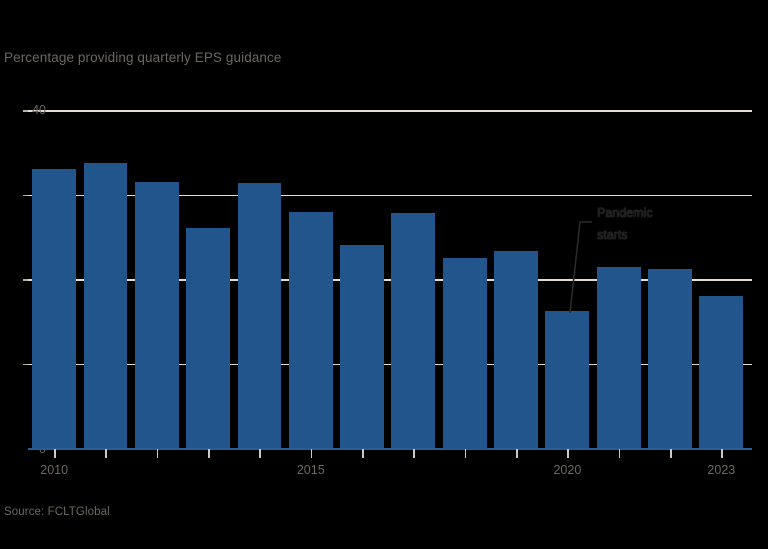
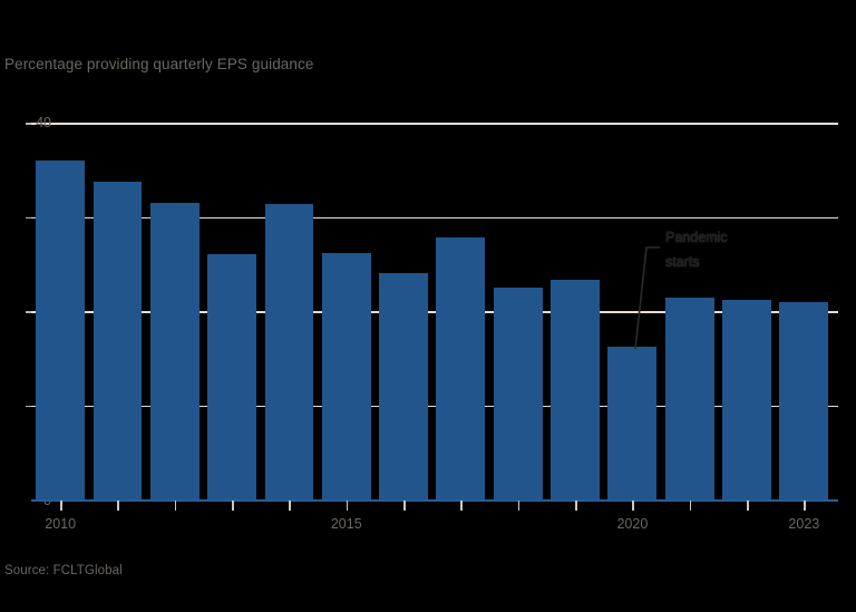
2010: 33 -> 36
2015: 28 -> 26
2023: 18 -> 21
